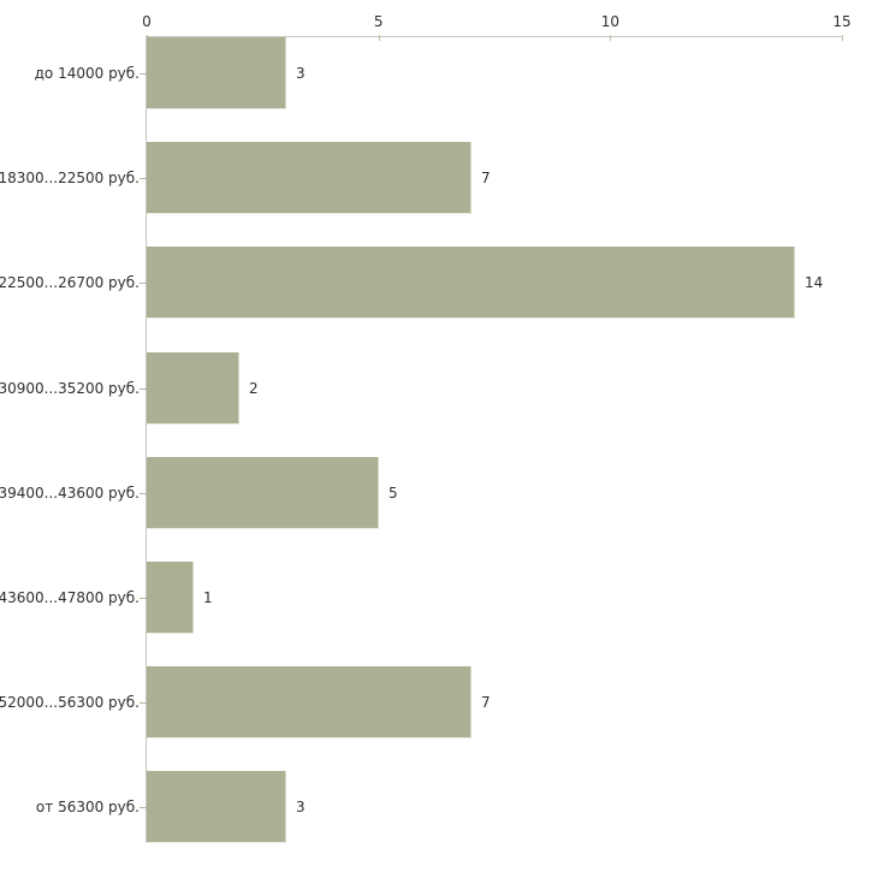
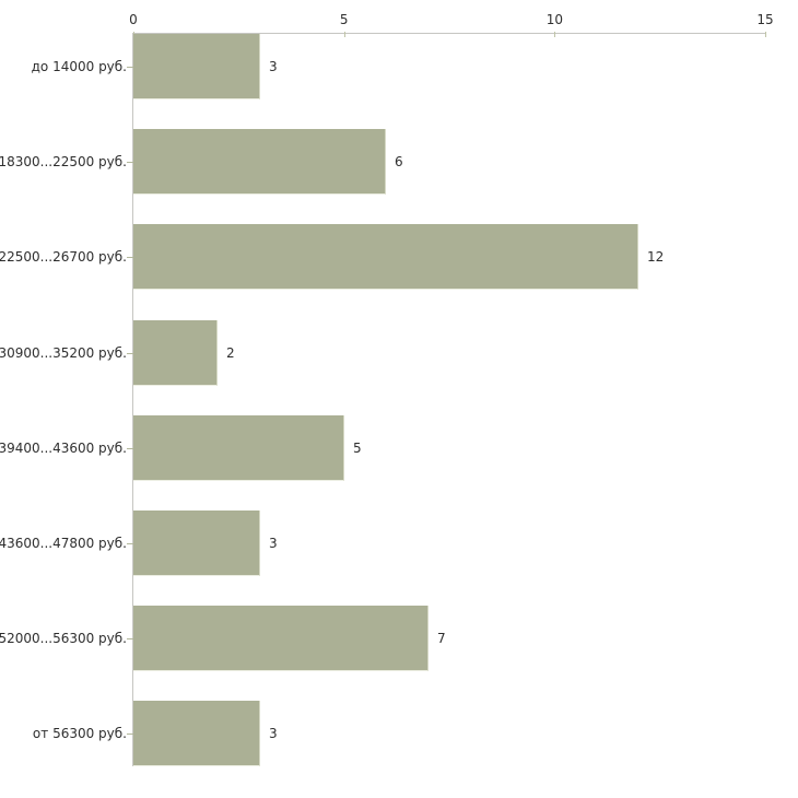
18300...22500 руб.: 7 -> 6
22500...26700 руб.: 14 -> 12
43600...47800 руб.: 1 -> 3
